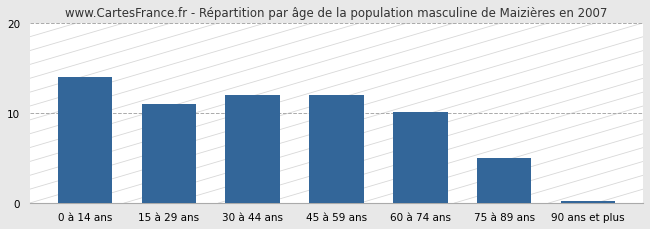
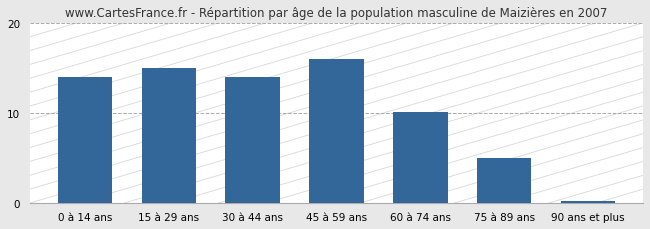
15 à 29 ans: 11.0 -> 15.0
30 à 44 ans: 12.0 -> 14.0
45 à 59 ans: 12.0 -> 16.0
